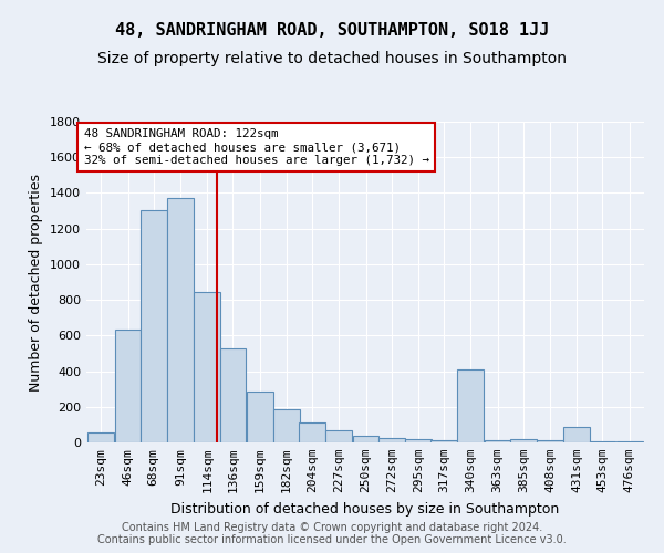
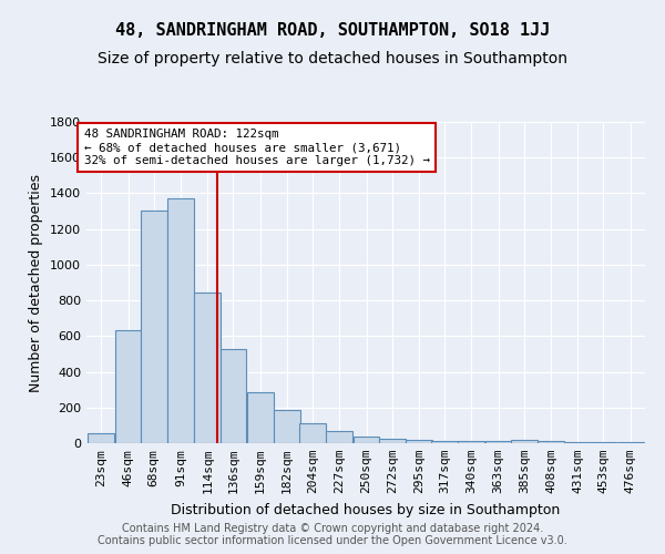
340sqm: 410 -> 20
431sqm: 90 -> 10
